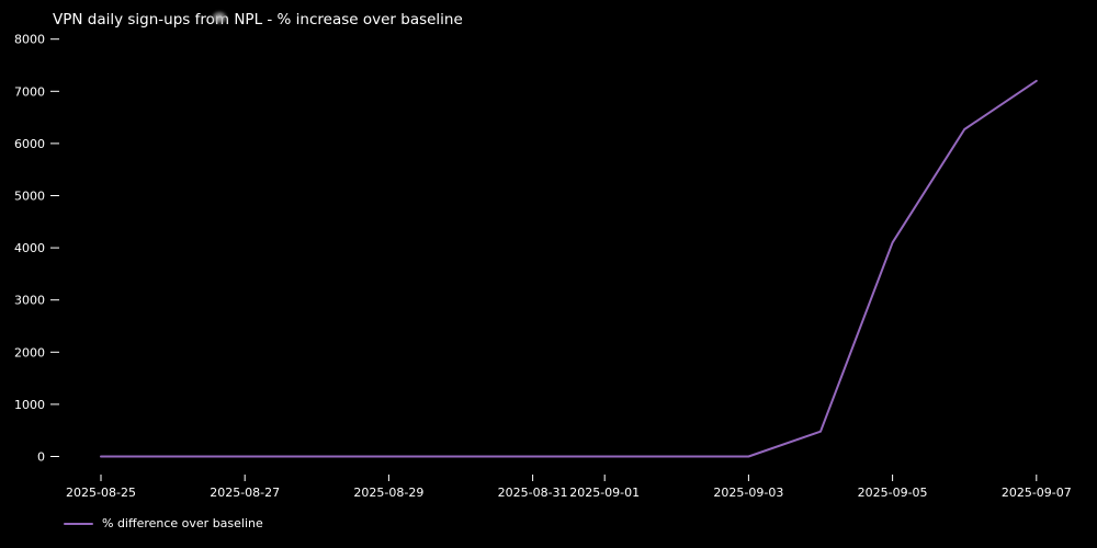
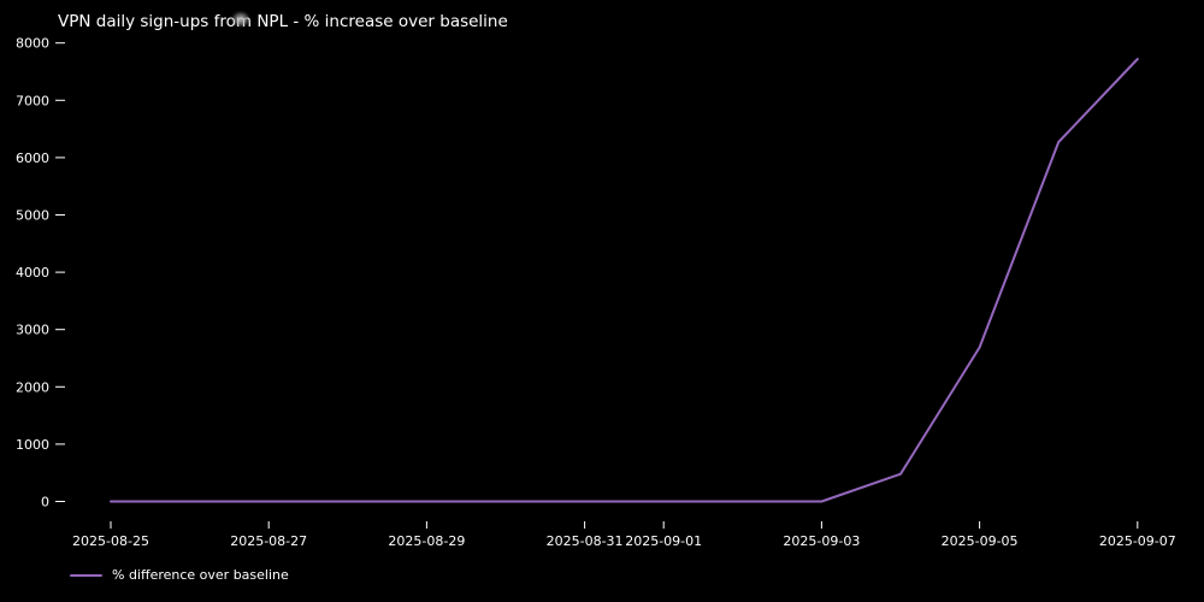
2025-09-05: 4100 -> 2700
2025-09-07: 7200 -> 7700
